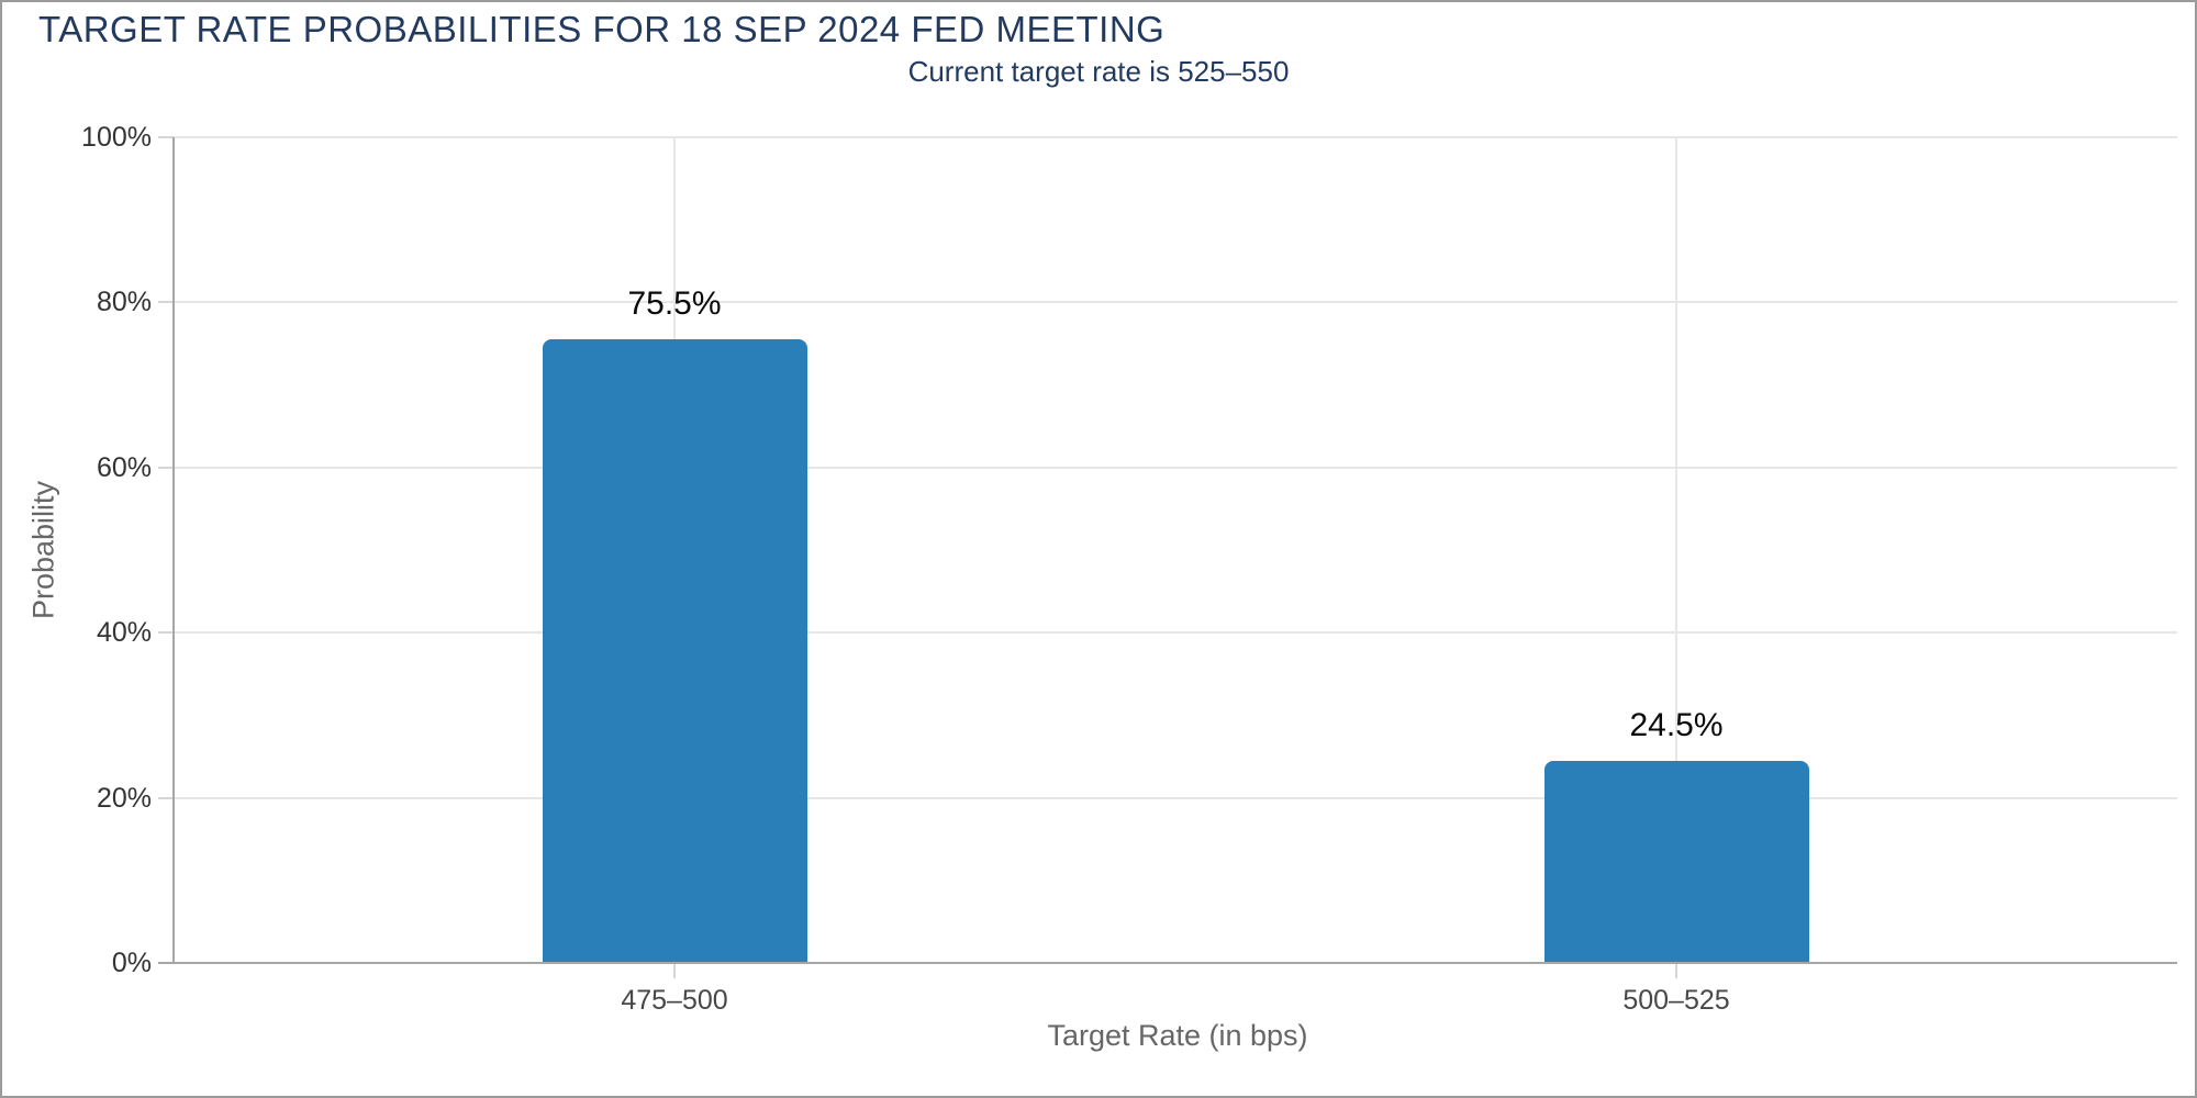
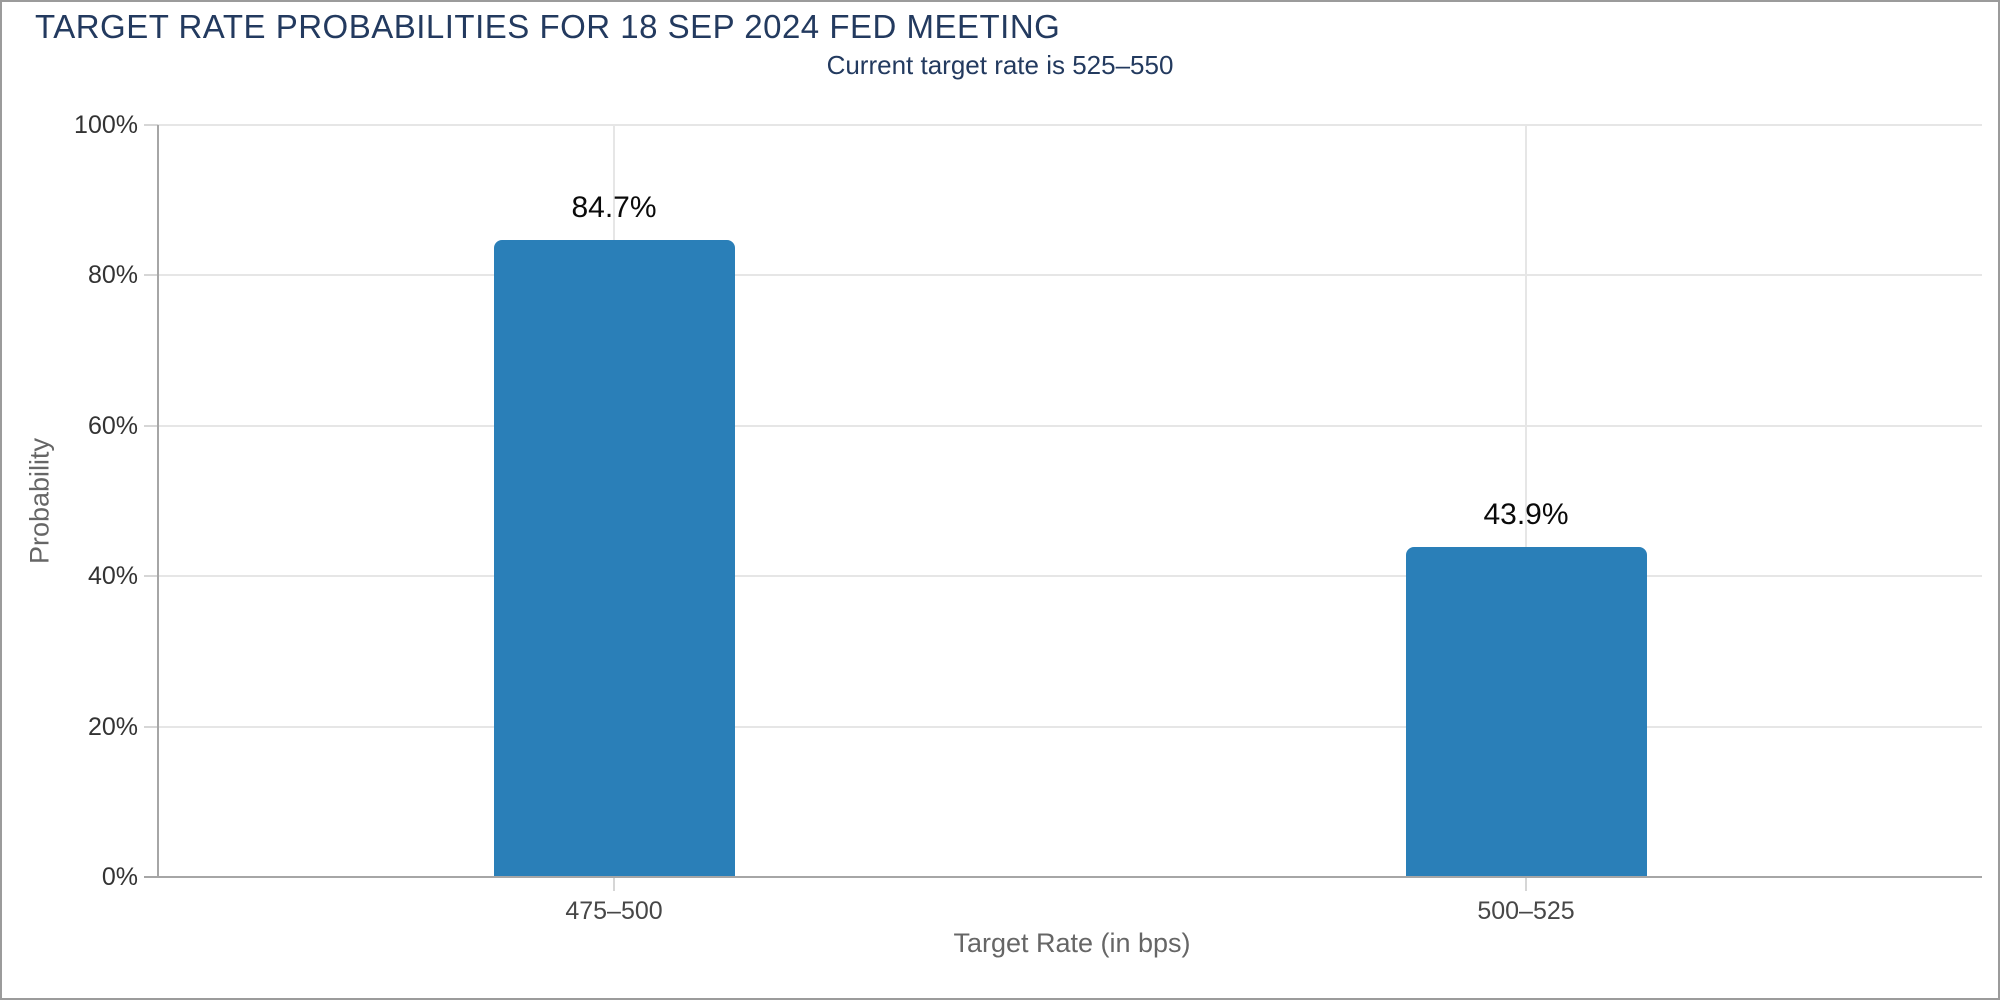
475–500: 75.5% -> 84.7%
500–525: 24.5% -> 43.9%
